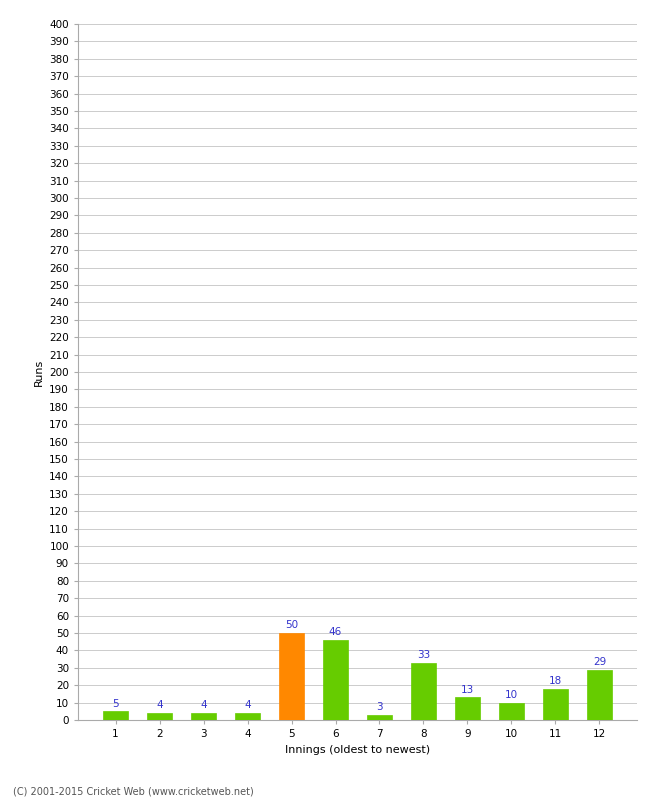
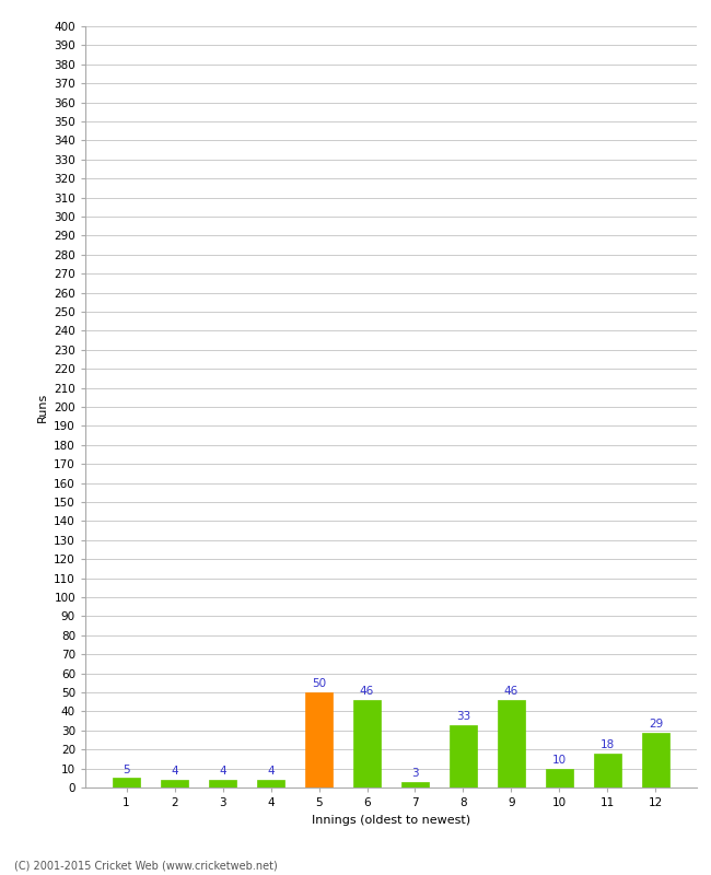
9: 13 -> 46
